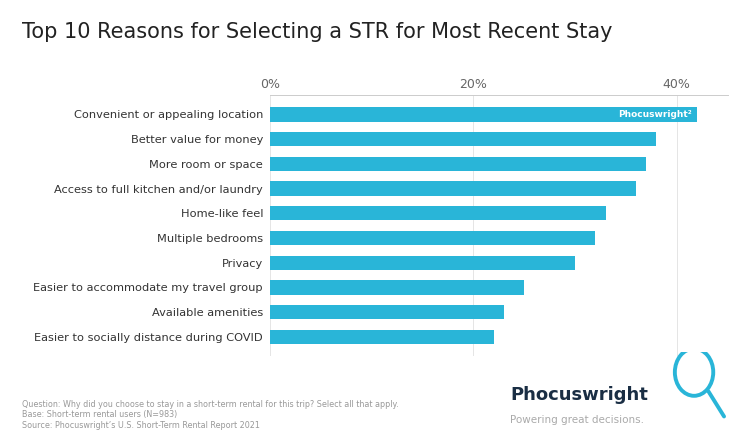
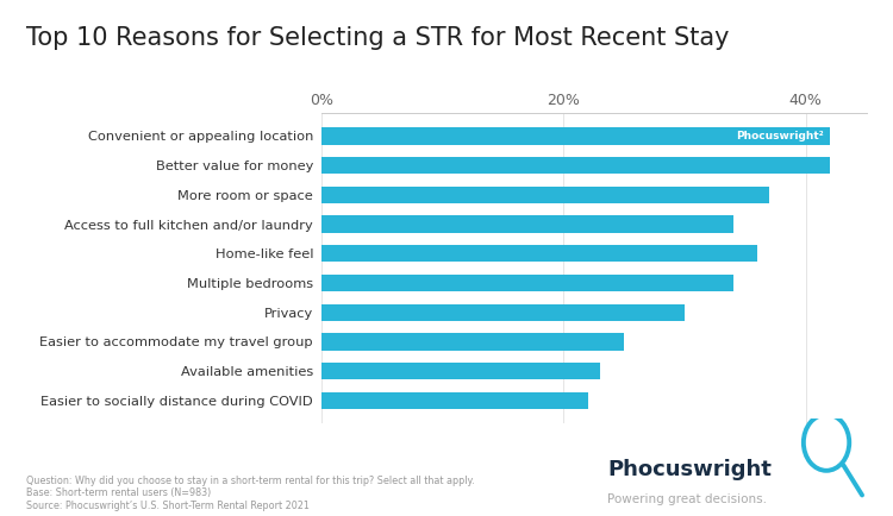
Better value for money: 38% -> 42%
Access to full kitchen and/or laundry: 36% -> 34%
Home-like feel: 33% -> 36%
Multiple bedrooms: 32% -> 34%
